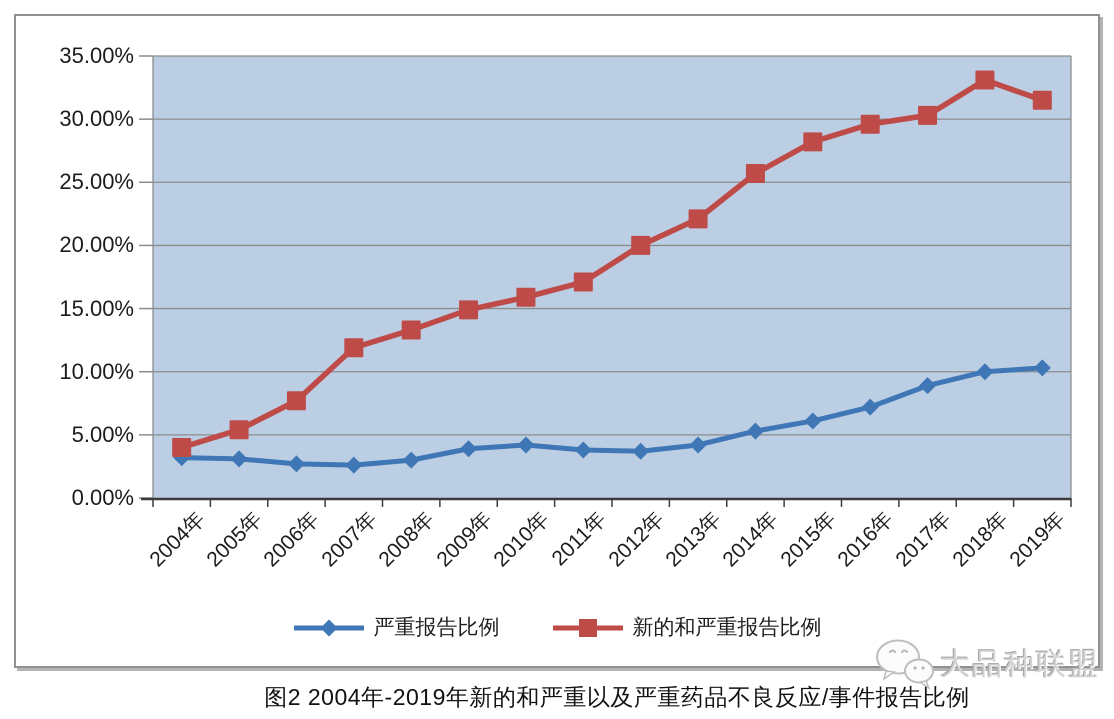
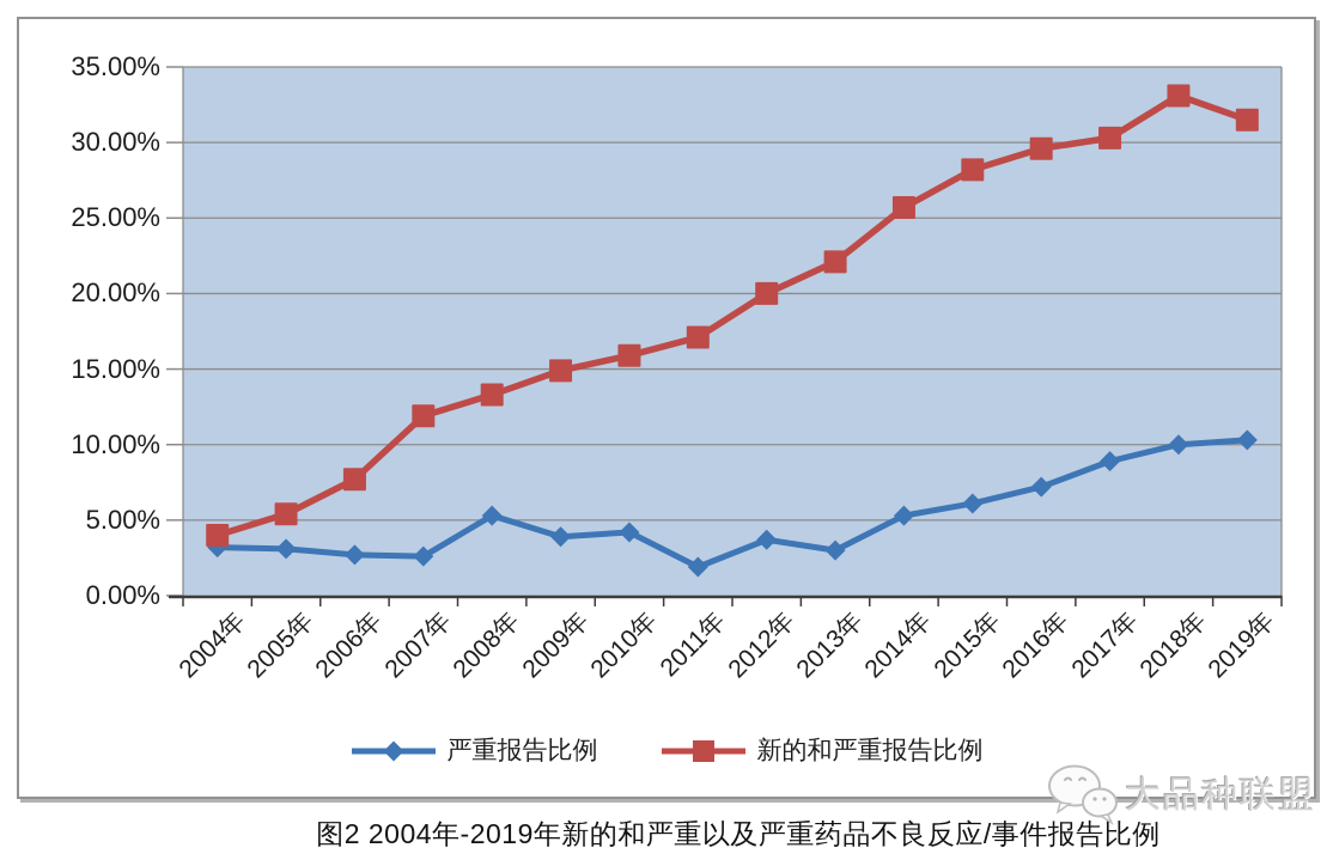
严重报告比例/2008年: 3.0% -> 5.3%
严重报告比例/2011年: 3.8% -> 1.9%
严重报告比例/2013年: 4.2% -> 3.0%
